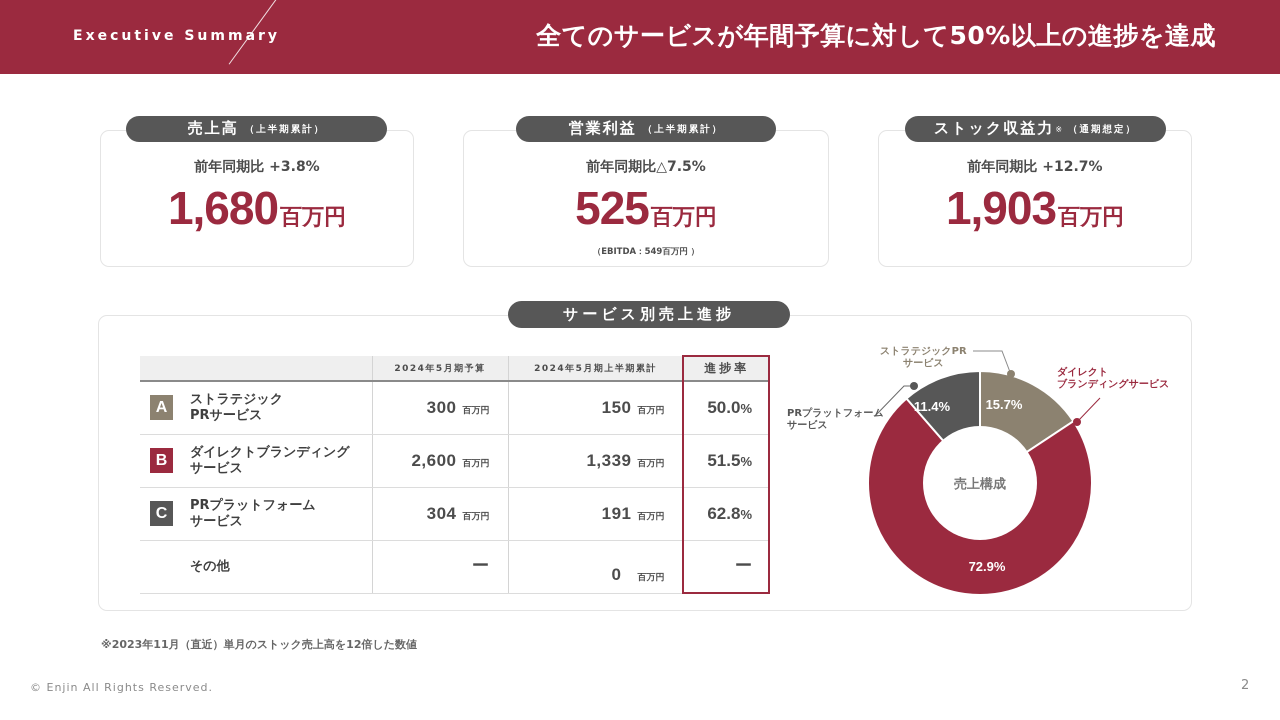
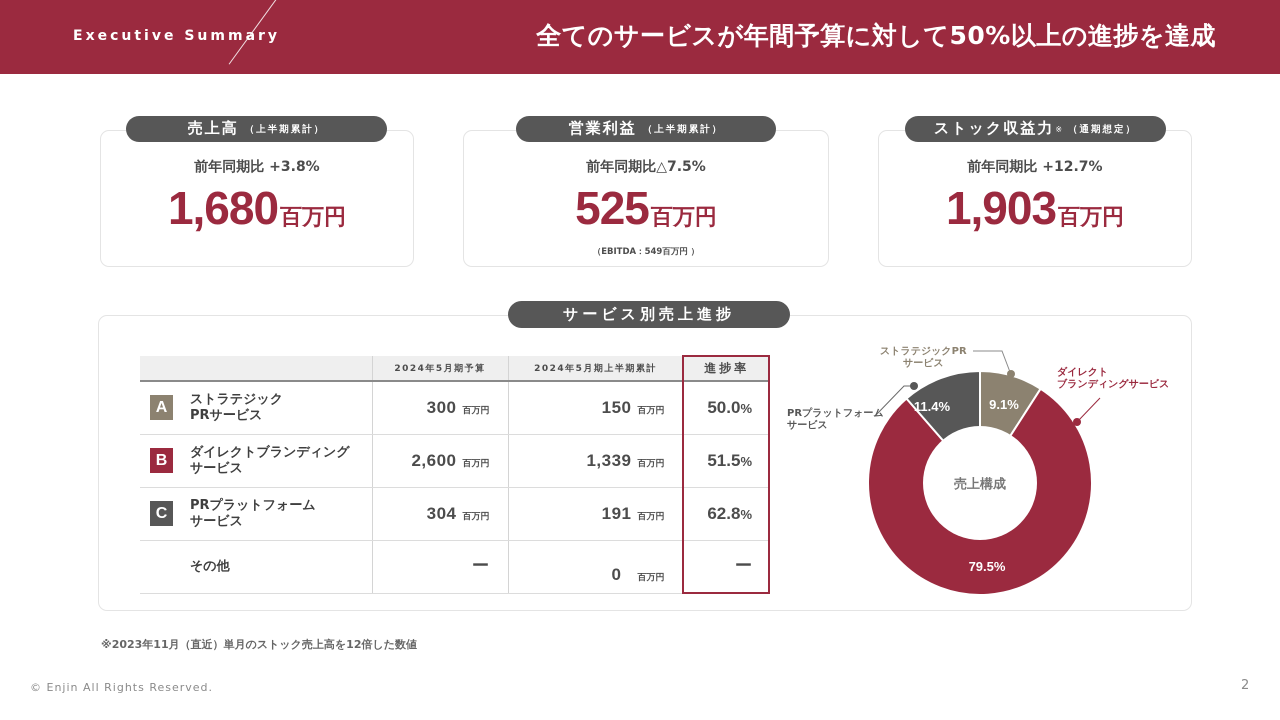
ストラテジックPRサービス: 15.7% -> 9.1%
ダイレクトブランディングサービス: 72.9% -> 79.5%
